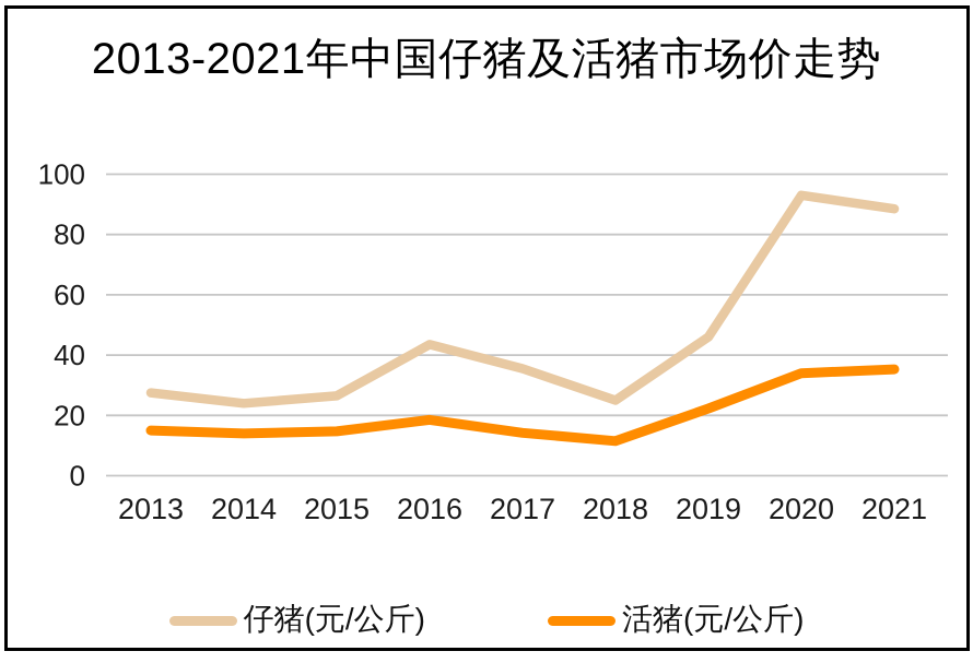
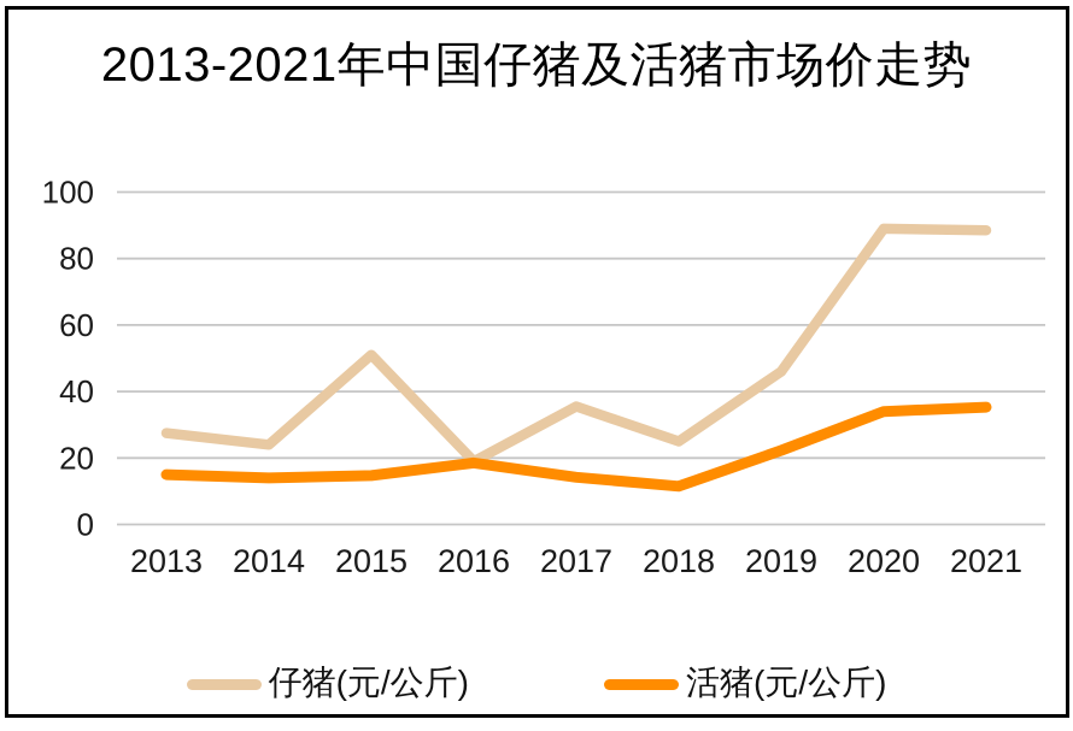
仔猪(元/公斤)/2015: 26 -> 51
仔猪(元/公斤)/2016: 44 -> 19
仔猪(元/公斤)/2020: 93 -> 89
